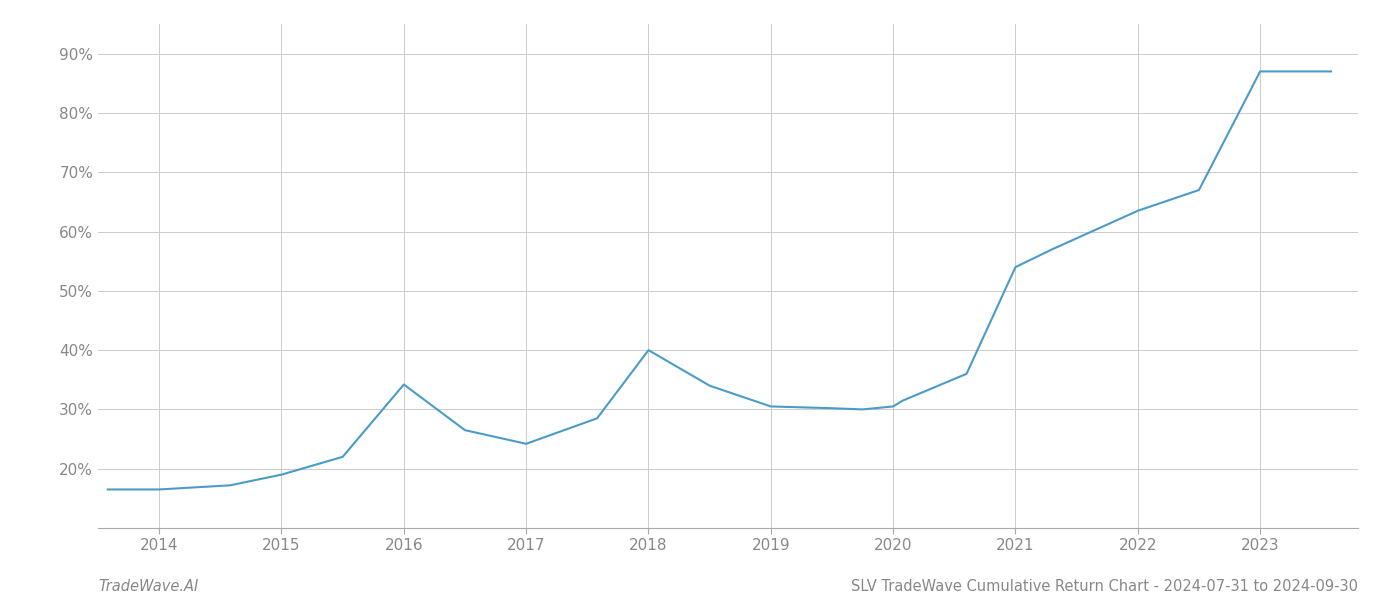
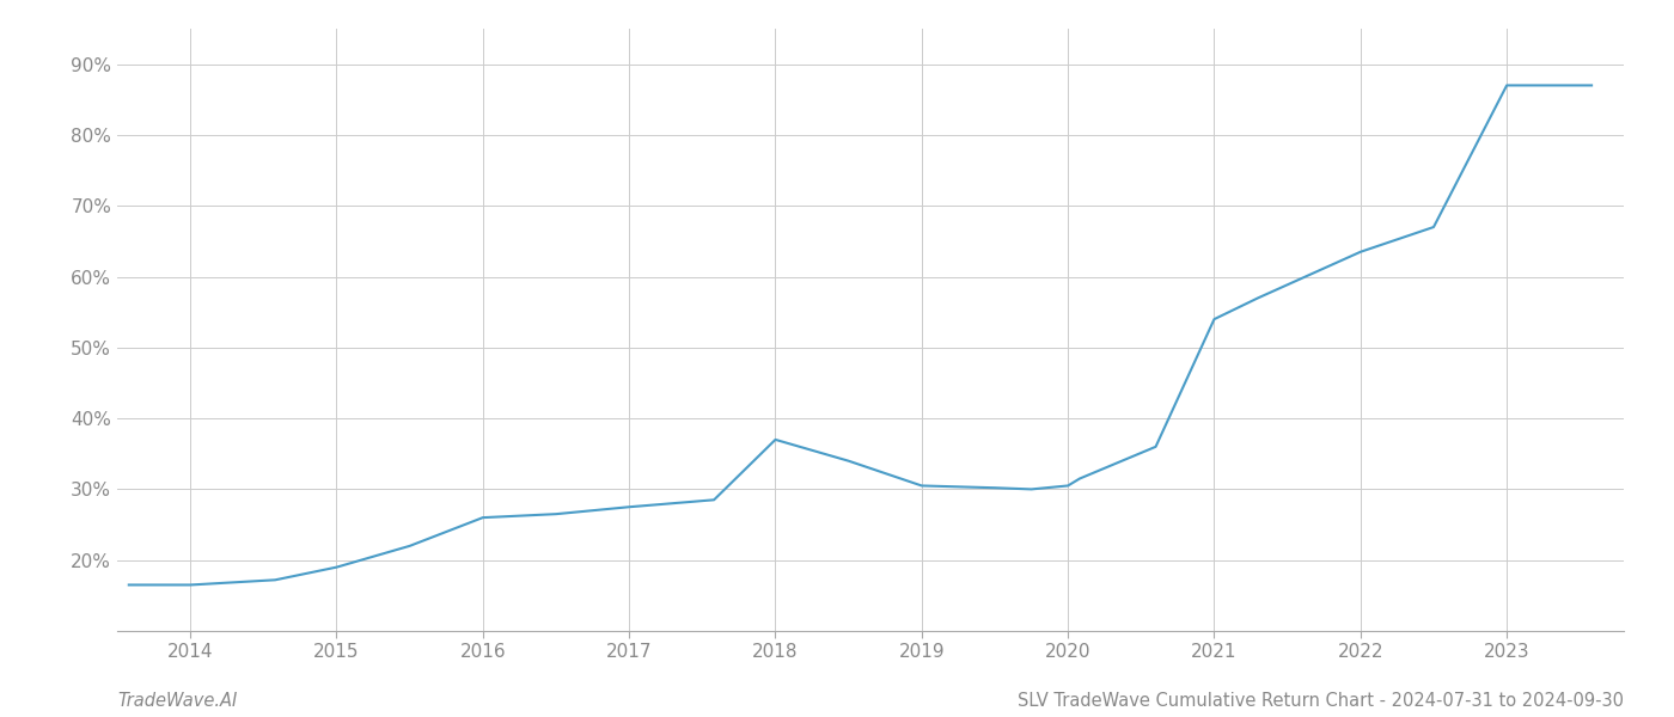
2016: 34.2% -> 26.0%
2017: 24.2% -> 27.5%
2018: 40.0% -> 37.0%
